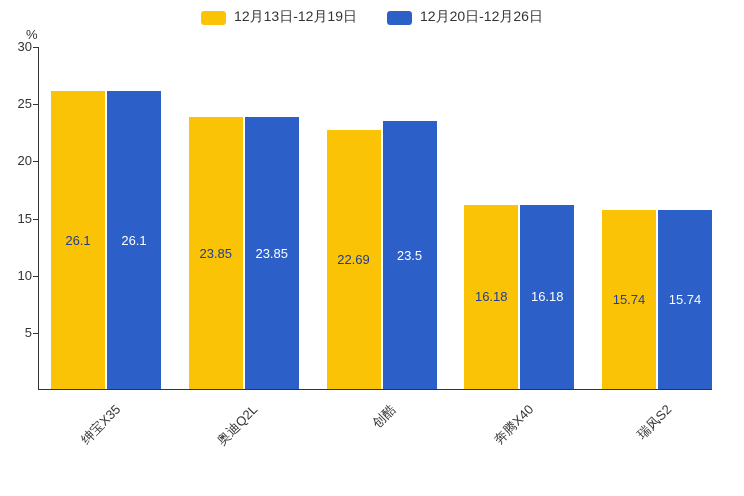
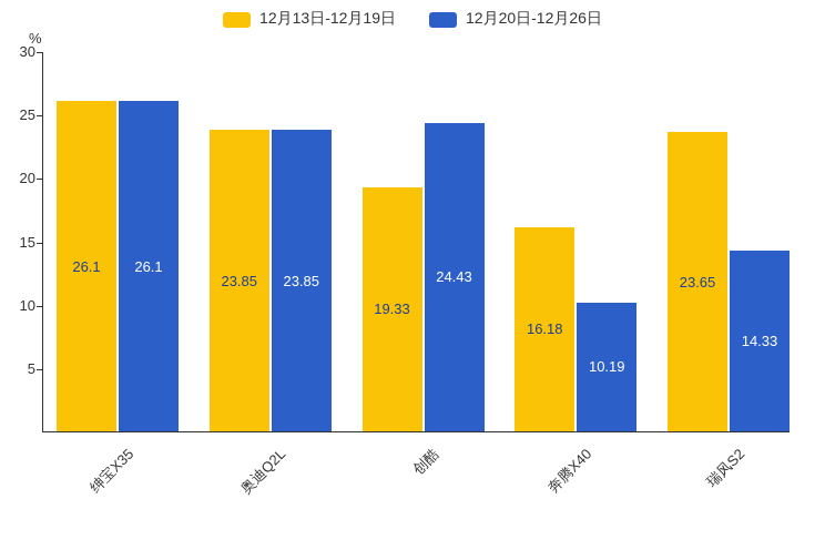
12月13日-12月19日/创酷: 22.69 -> 19.33
12月20日-12月26日/创酷: 23.5 -> 24.43
12月20日-12月26日/奔腾X40: 16.18 -> 10.19
12月13日-12月19日/瑞风S2: 15.74 -> 23.65
12月20日-12月26日/瑞风S2: 15.74 -> 14.33
